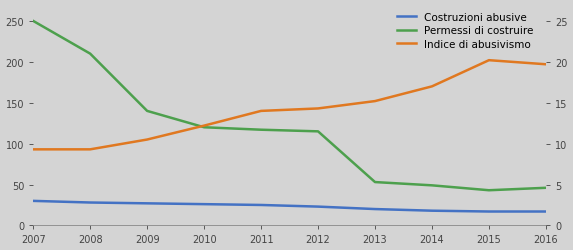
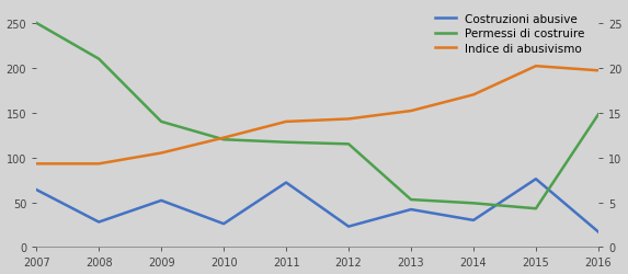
Costruzioni abusive/2007: 30 -> 64
Costruzioni abusive/2009: 27 -> 52
Costruzioni abusive/2011: 25 -> 72
Costruzioni abusive/2013: 20 -> 42
Costruzioni abusive/2014: 18 -> 30
Costruzioni abusive/2015: 17 -> 76
Permessi di costruire/2016: 46 -> 148
